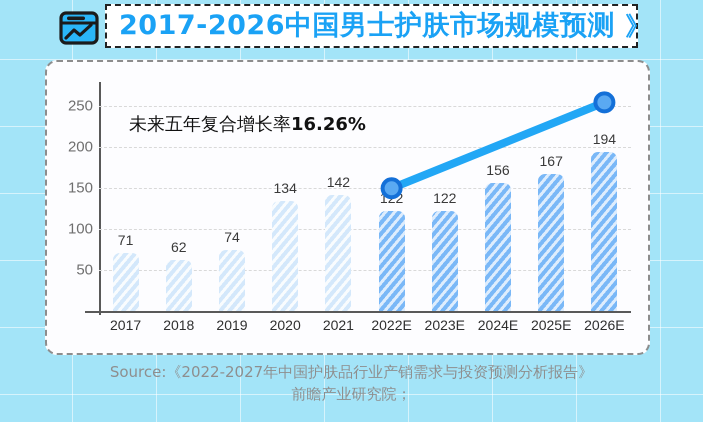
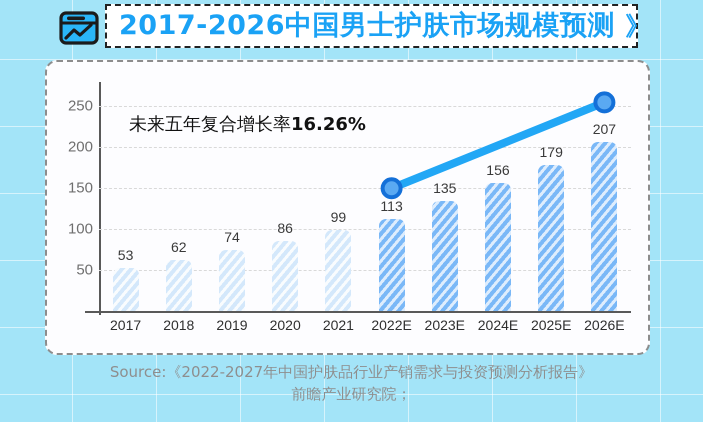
2017: 71 -> 53
2020: 134 -> 86
2021: 142 -> 99
2022E: 122 -> 113
2023E: 122 -> 135
2025E: 167 -> 179
2026E: 194 -> 207
